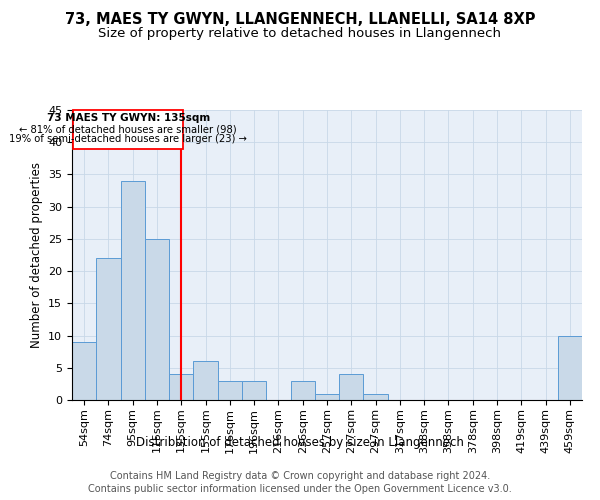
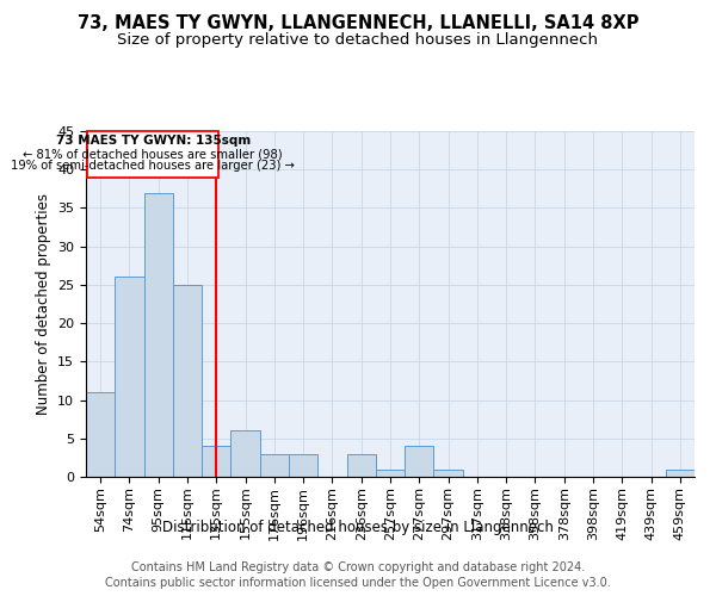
54sqm: 9 -> 11
74sqm: 22 -> 26
95sqm: 34 -> 37
459sqm: 10 -> 1
